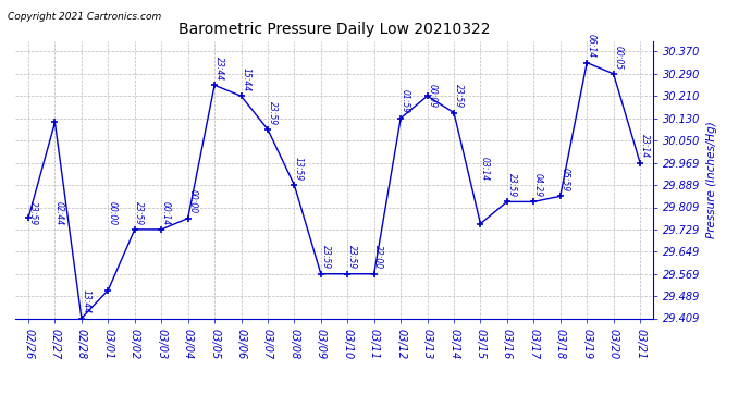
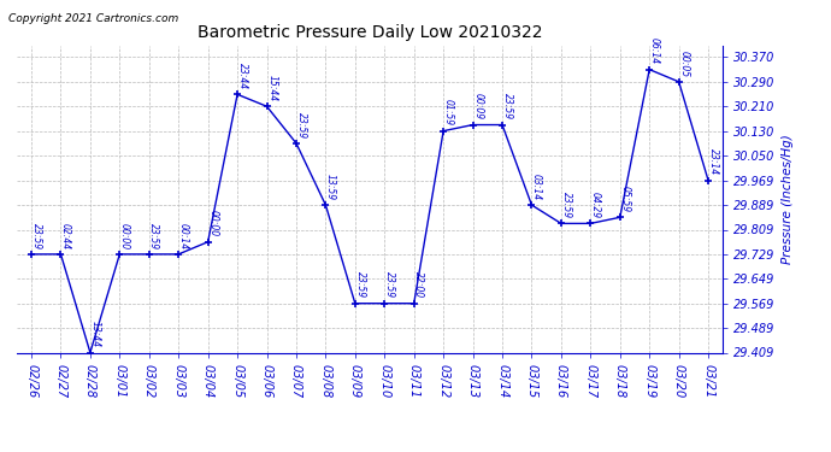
02/26: 29.770 -> 29.729
02/27: 30.115 -> 29.729
03/01: 29.510 -> 29.729
03/13: 30.210 -> 30.150
03/15: 29.750 -> 29.889
